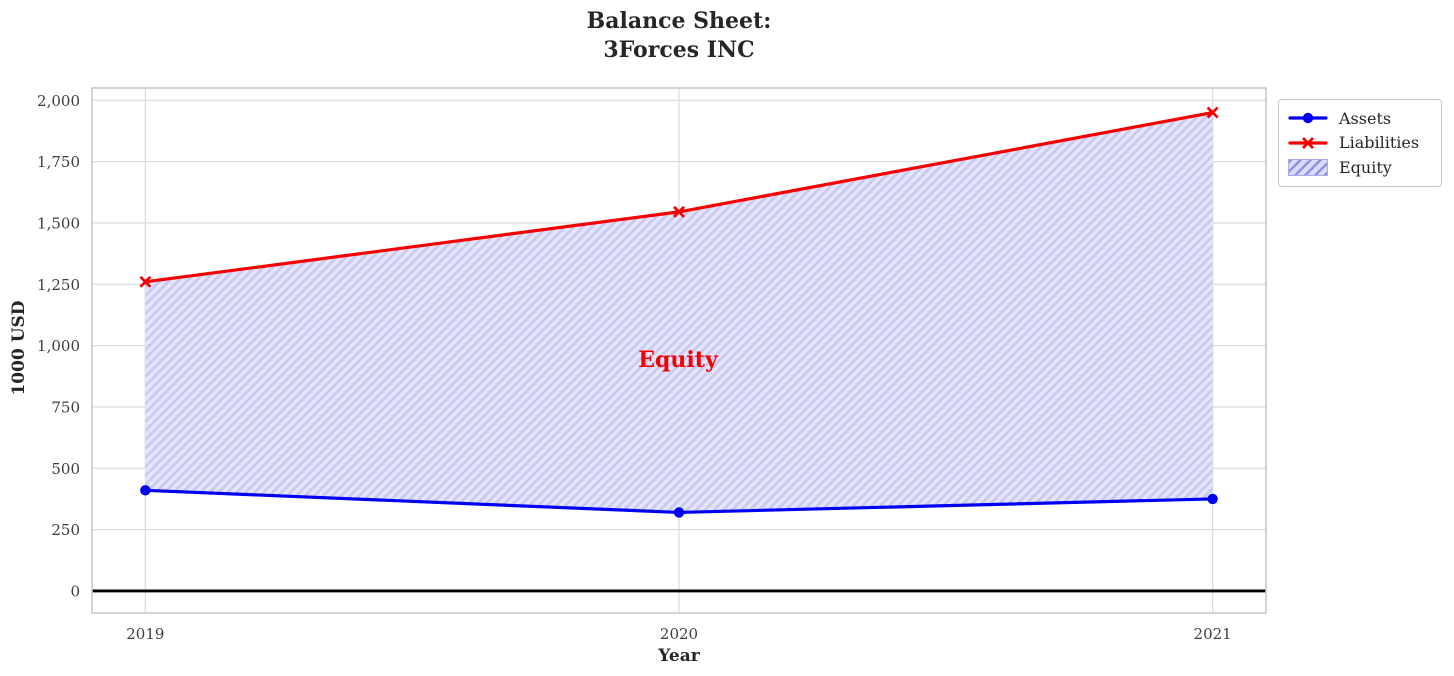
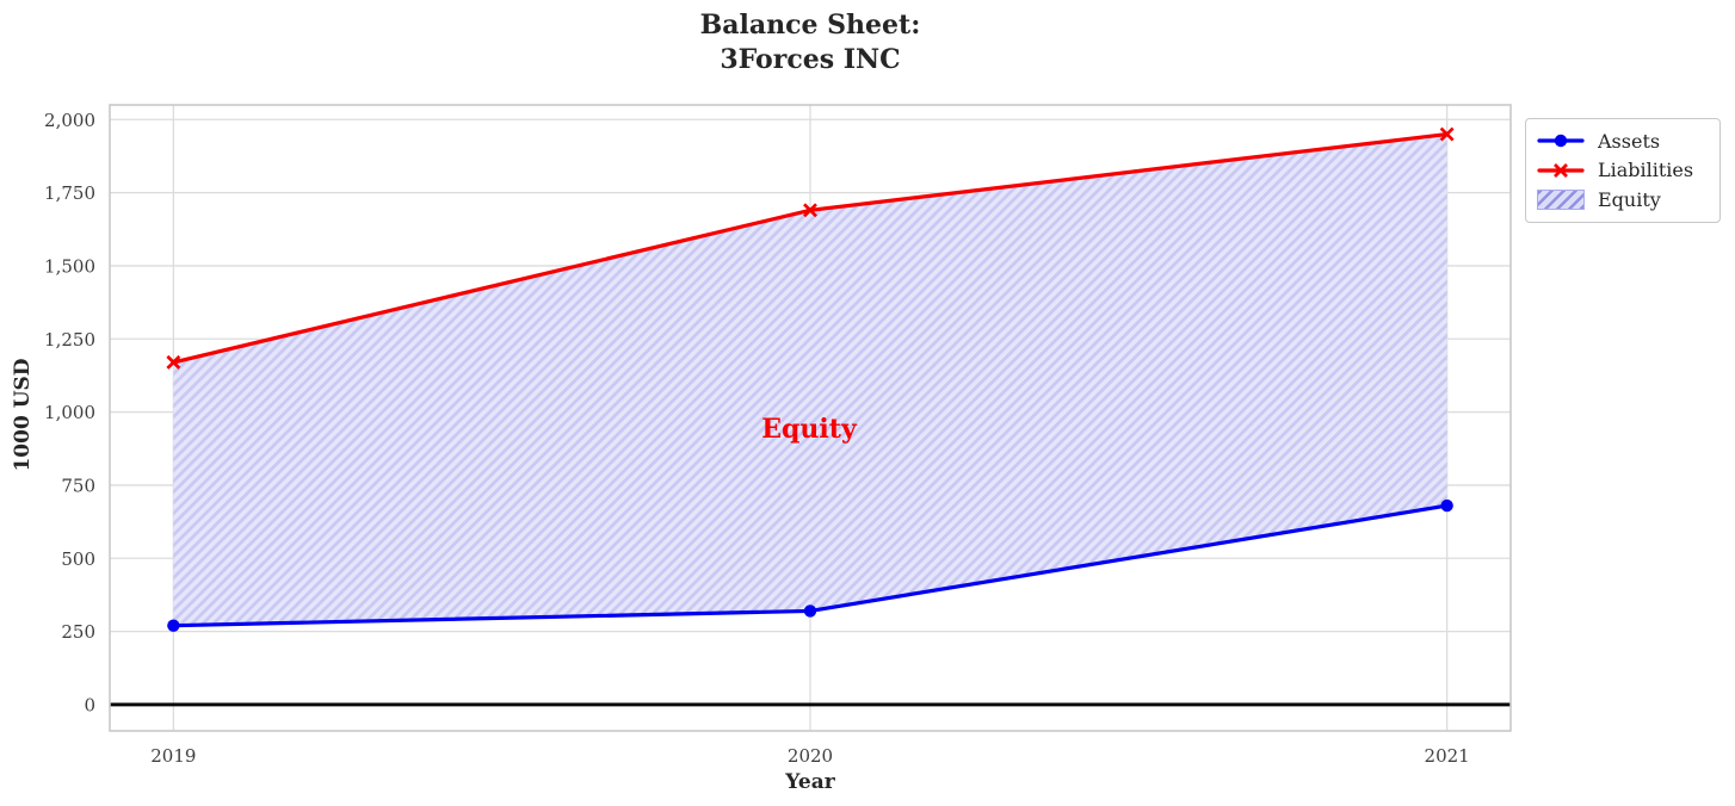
Assets/2019: 410 -> 270
Liabilities/2019: 1260 -> 1170
Liabilities/2020: 1540 -> 1690
Assets/2021: 380 -> 680
